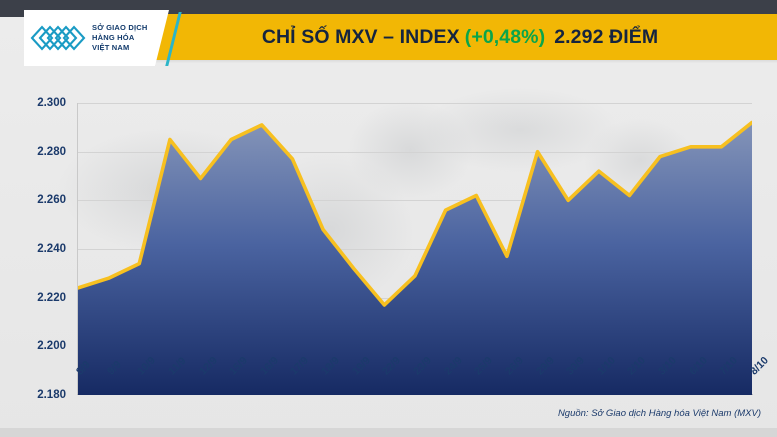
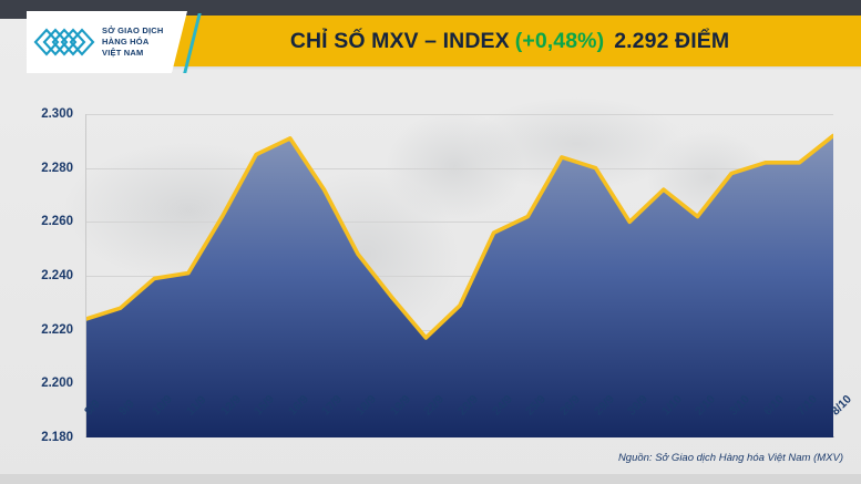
10/9: 2234 -> 2239
11/9: 2285 -> 2241
12/9: 2269 -> 2262
17/9: 2277 -> 2272
26/9: 2237 -> 2284
